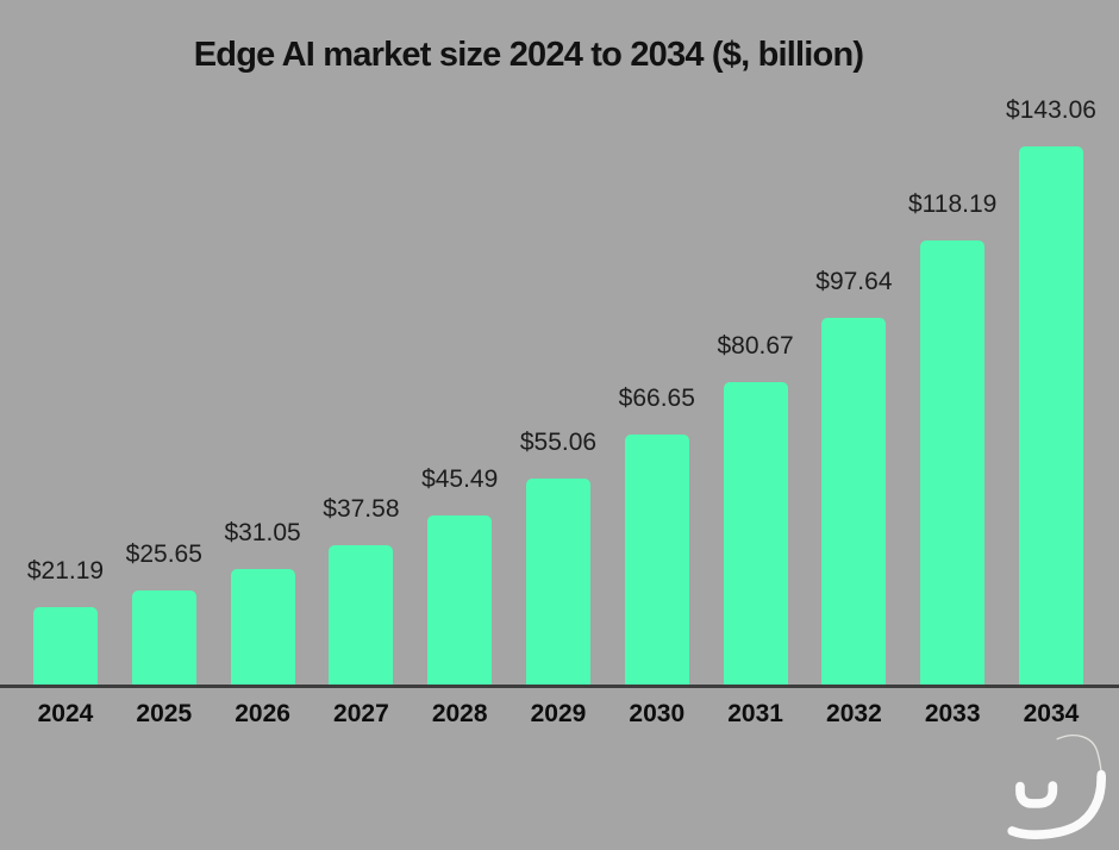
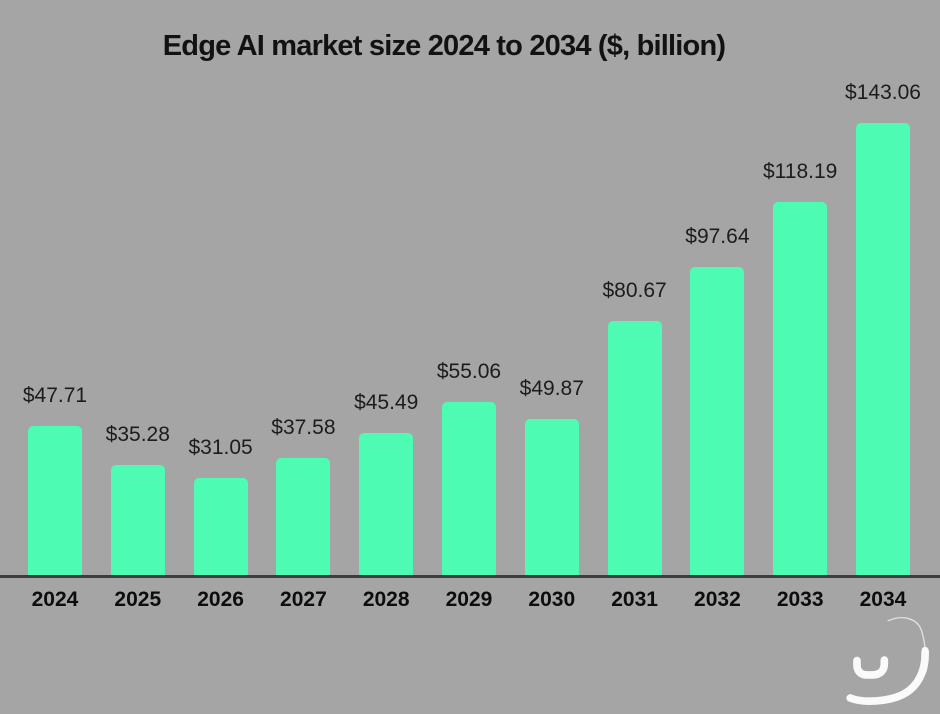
2024: $21.19 -> $47.71
2025: $25.65 -> $35.28
2030: $66.65 -> $49.87
